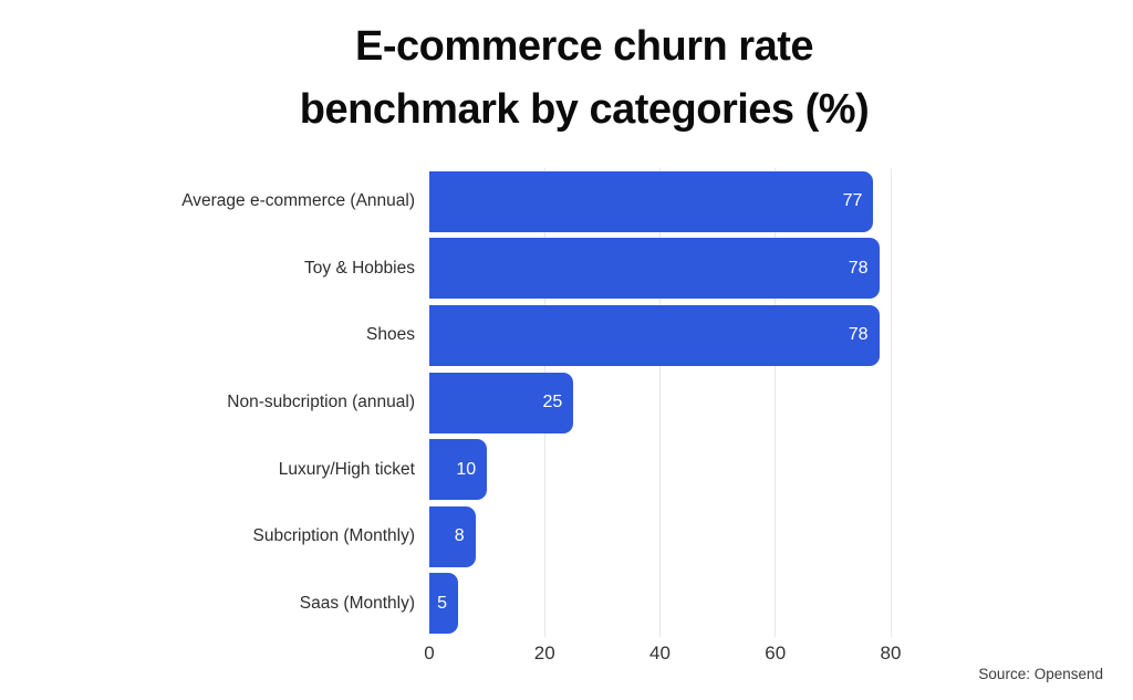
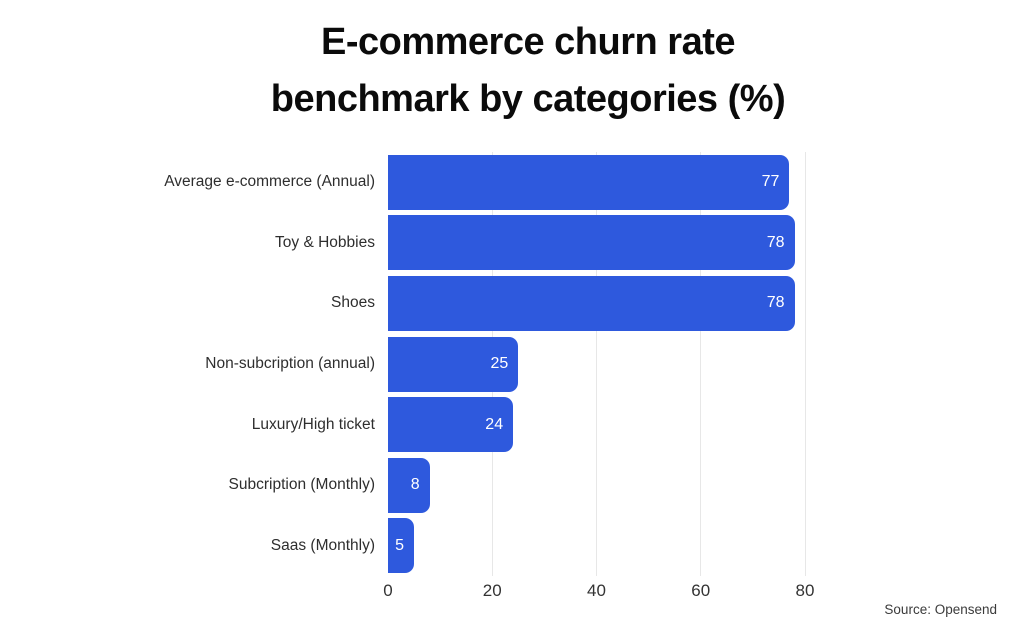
Luxury/High ticket: 10 -> 24
